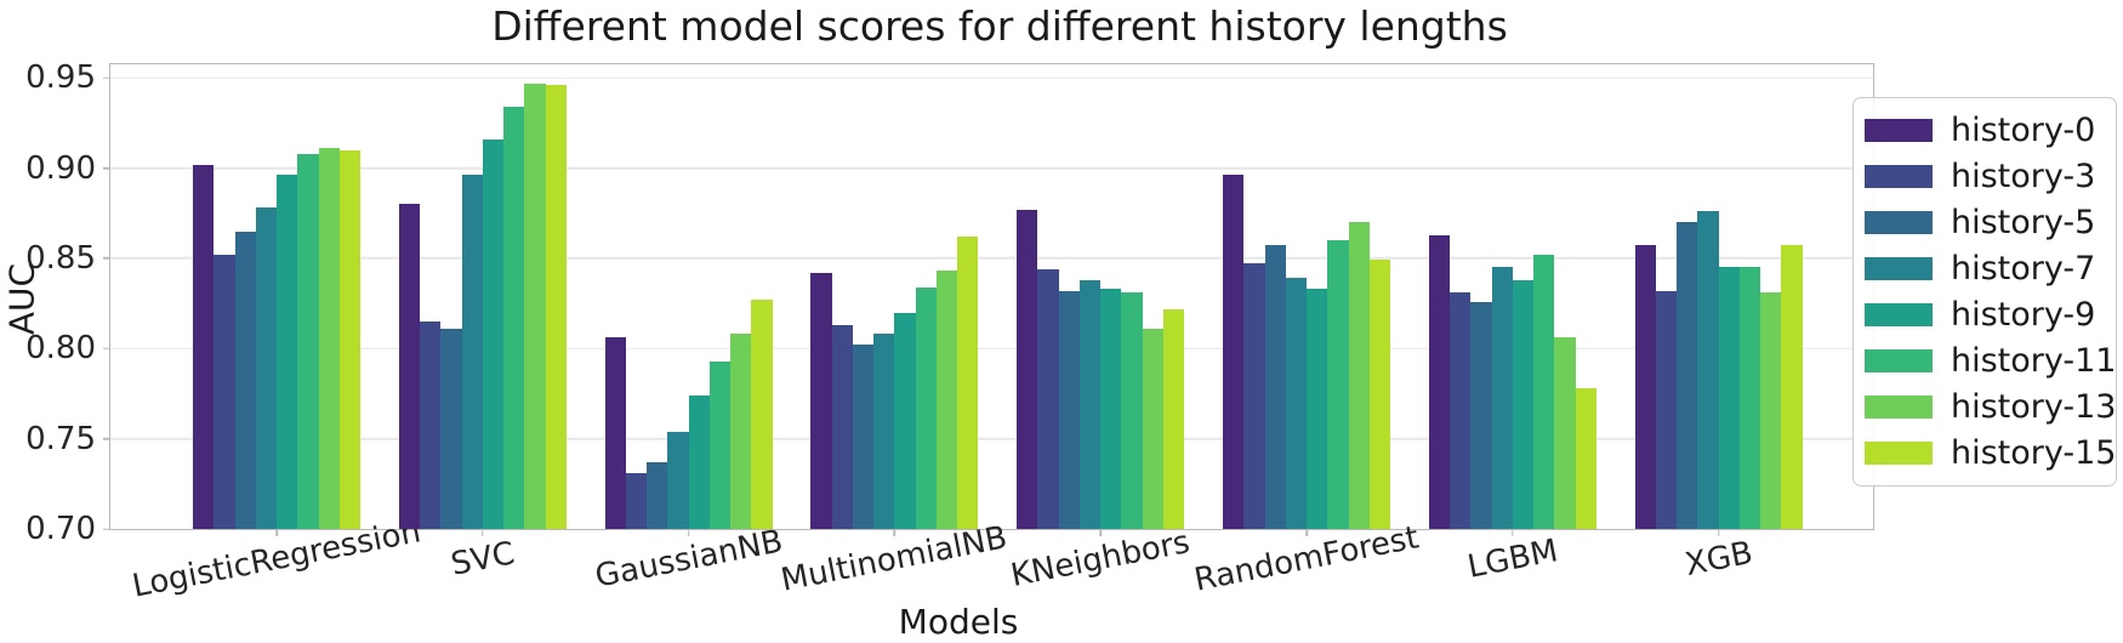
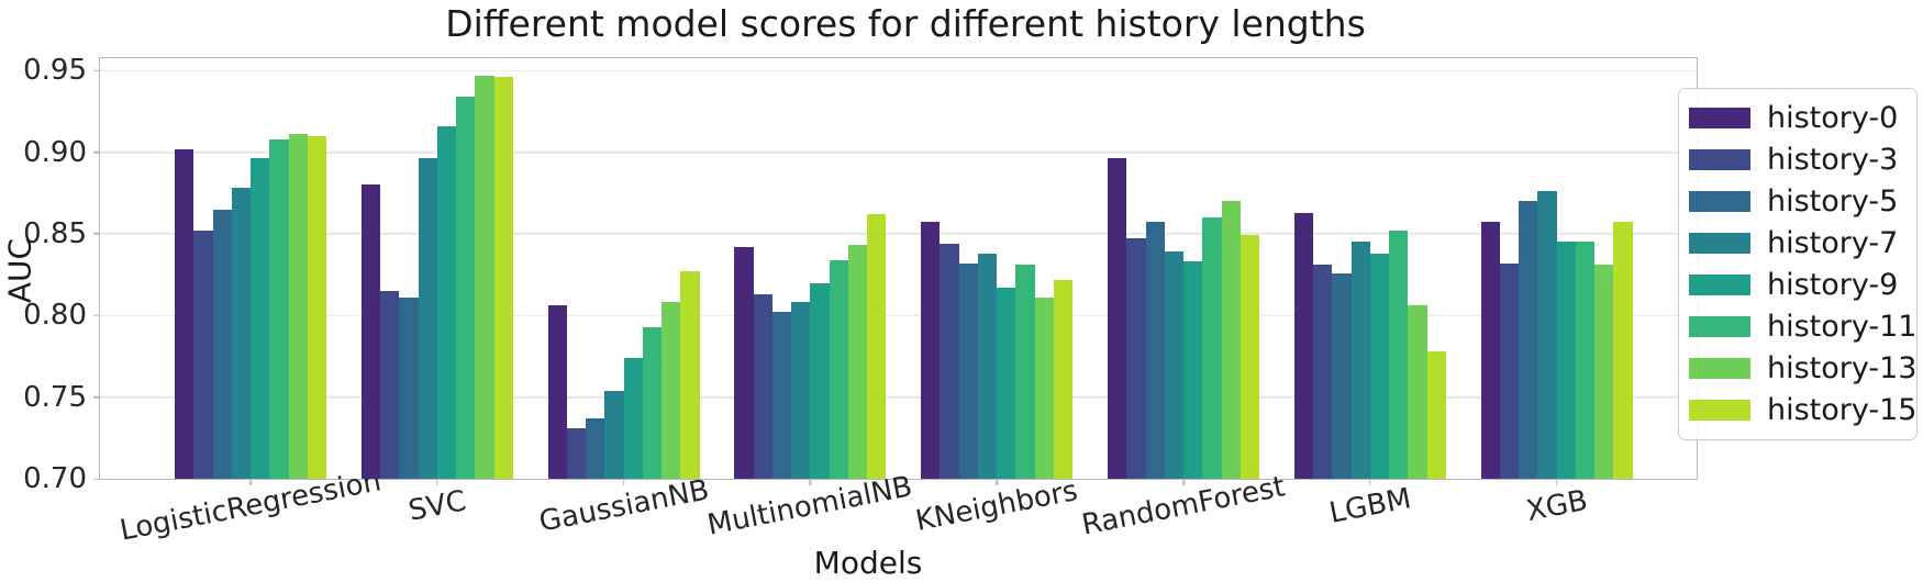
history-0/KNeighbors: 0.877 -> 0.857
history-9/KNeighbors: 0.833 -> 0.817
